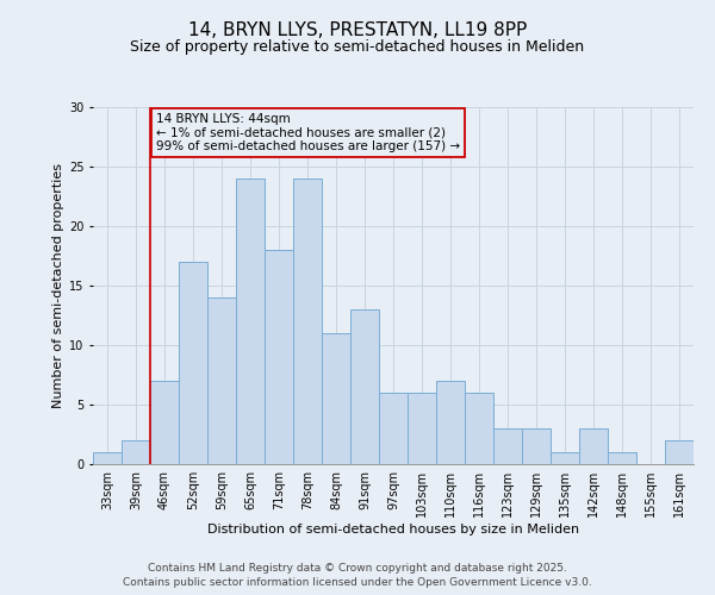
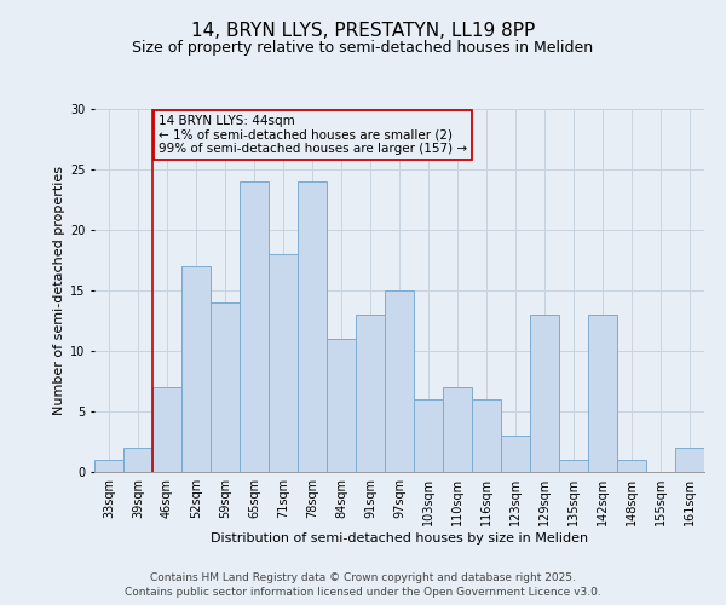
97sqm: 6 -> 15
129sqm: 3 -> 13
142sqm: 3 -> 13
